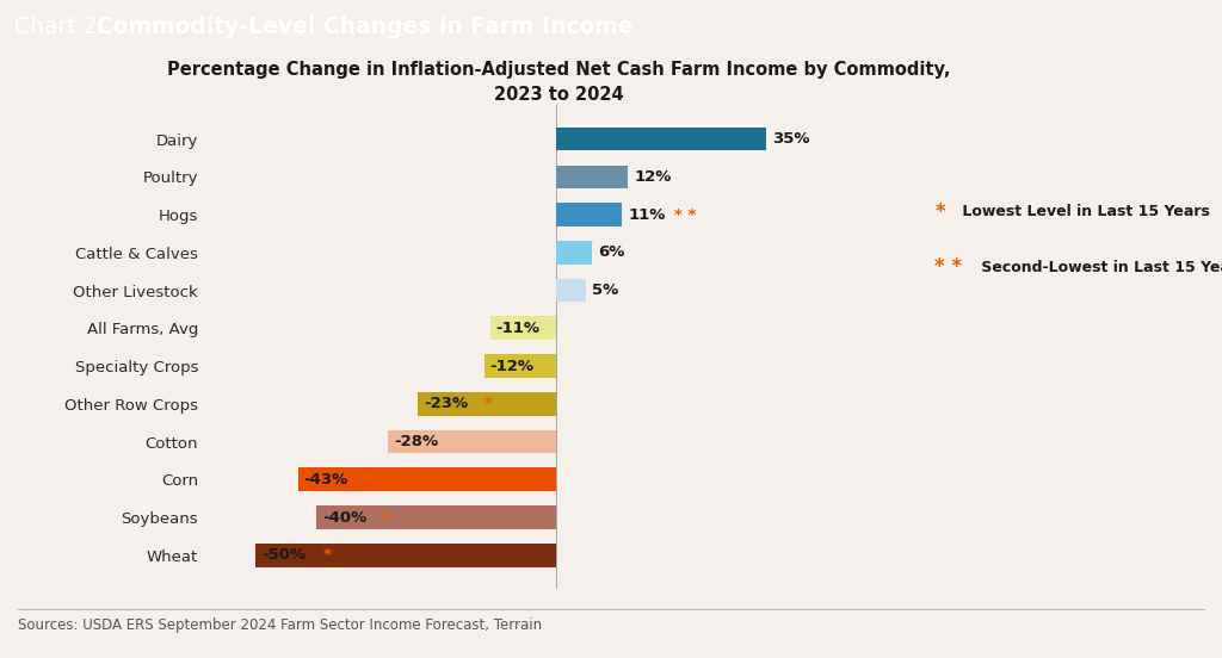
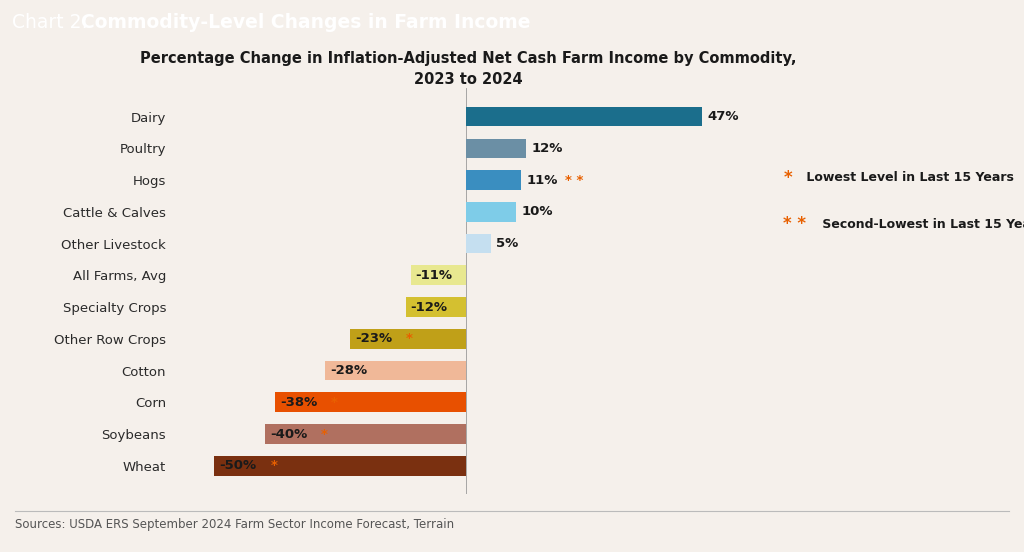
Dairy: 35% -> 47%
Cattle & Calves: 6% -> 10%
Corn: -43% -> -38%
